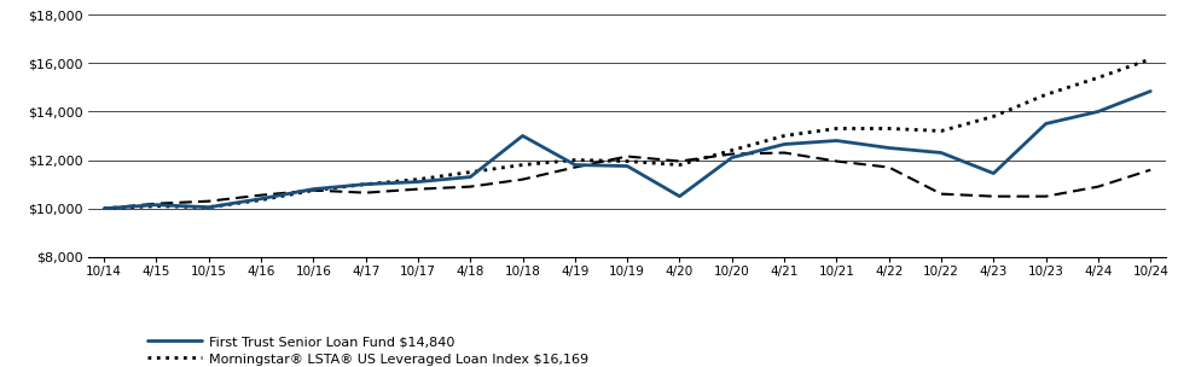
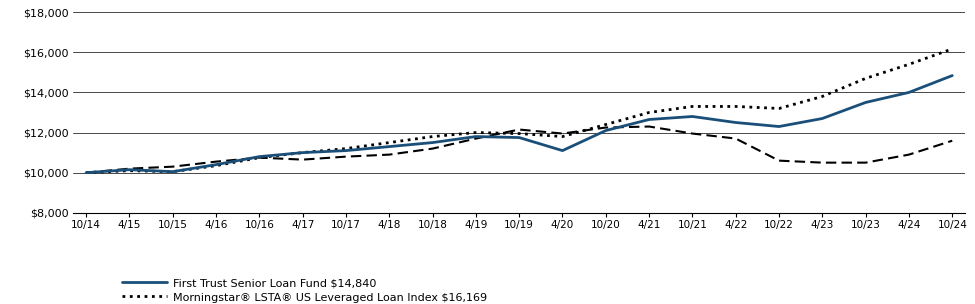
First Trust Senior Loan Fund $14,840/10/18: $13,000 -> $11,500
First Trust Senior Loan Fund $14,840/4/20: $10,500 -> $11,100
First Trust Senior Loan Fund $14,840/4/23: $11,450 -> $12,700
